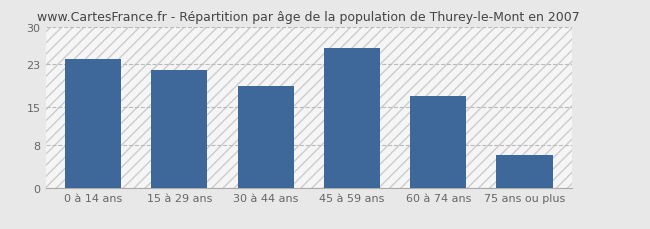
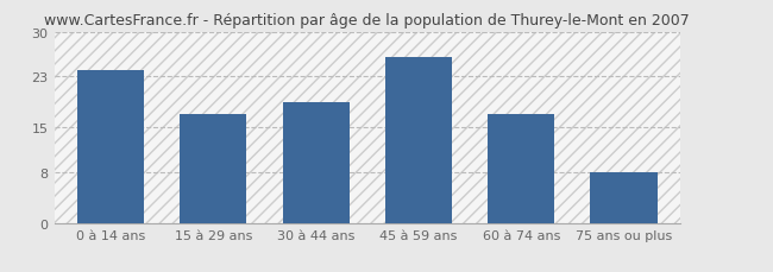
15 à 29 ans: 22 -> 17
75 ans ou plus: 6 -> 8
